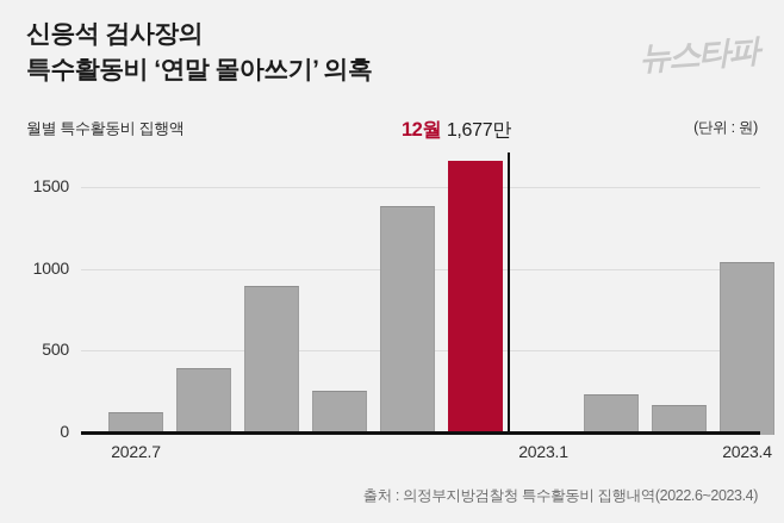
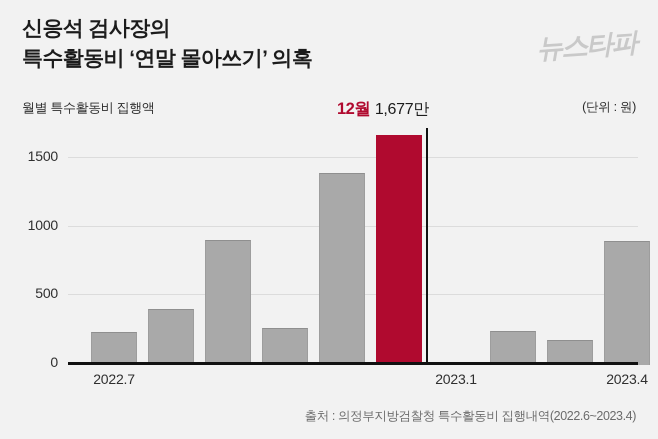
2022.7: 140 -> 240
2023.4: 1060 -> 900
